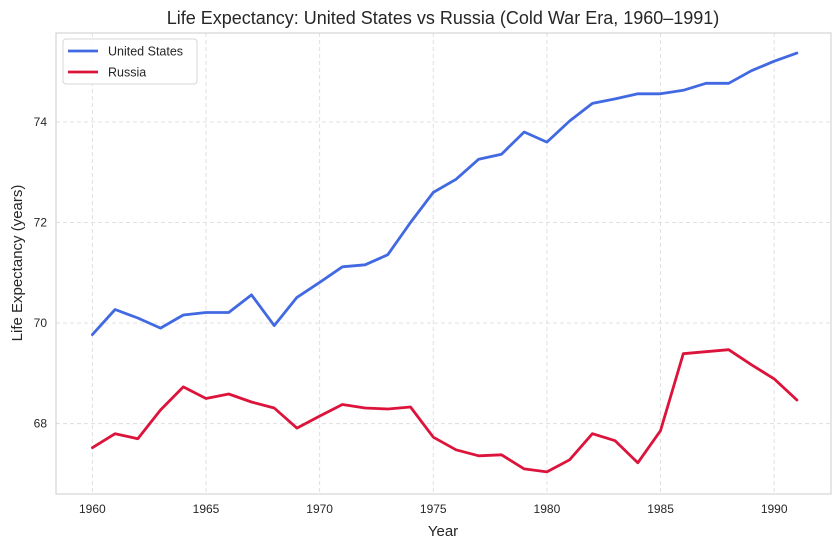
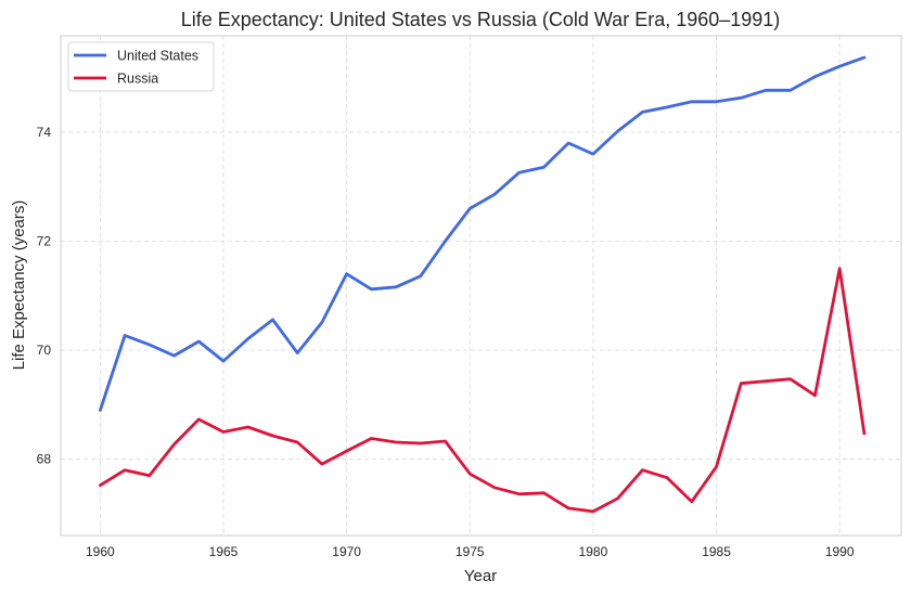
United States/1960: 69.8 -> 68.9
United States/1965: 70.2 -> 69.8
United States/1970: 70.8 -> 71.4
Russia/1990: 68.9 -> 71.5
